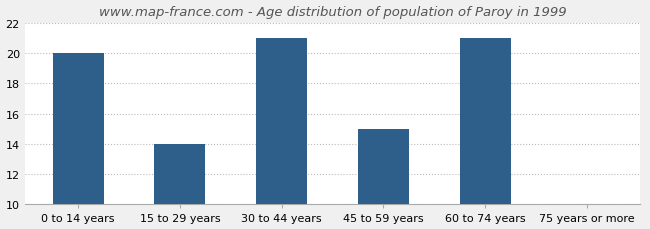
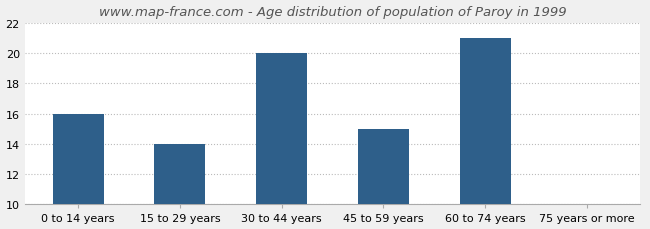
0 to 14 years: 20 -> 16
30 to 44 years: 21 -> 20
